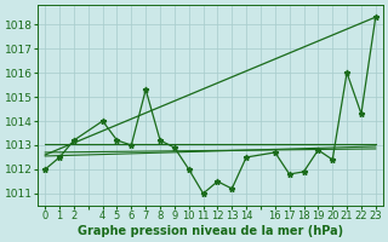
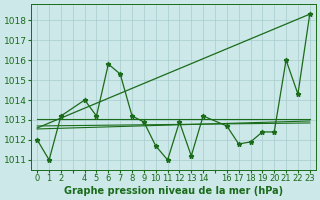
1: 1012.5 -> 1011.0
6: 1013.0 -> 1015.8
10: 1012.0 -> 1011.7
12: 1011.5 -> 1012.9
14: 1012.5 -> 1013.2
19: 1012.8 -> 1012.4
